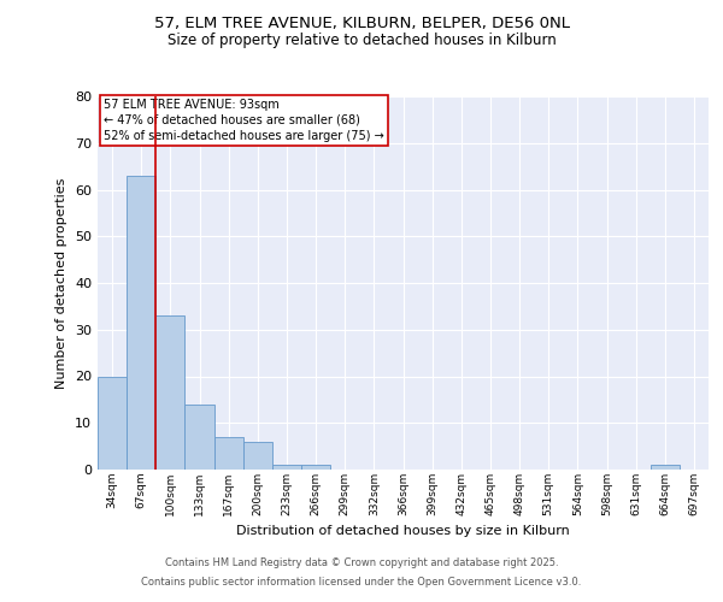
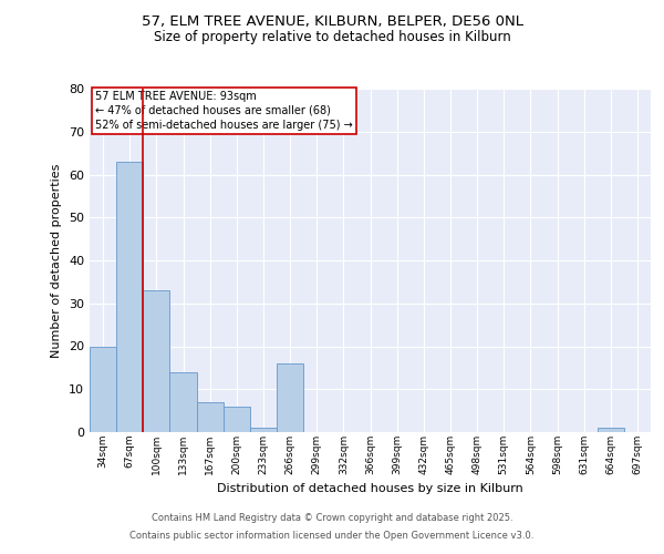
266sqm: 1 -> 16
